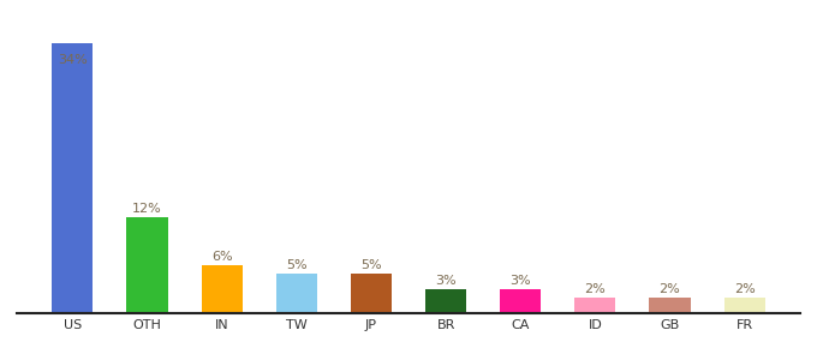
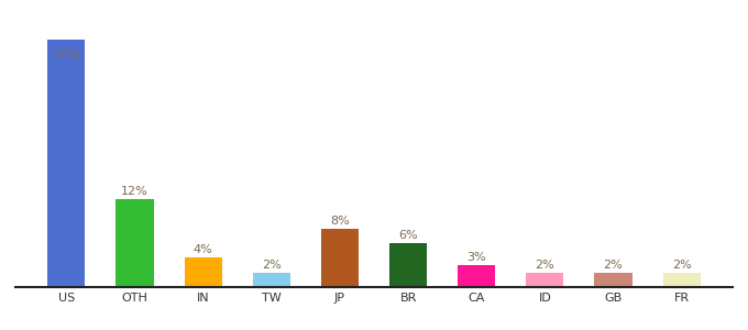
IN: 6% -> 4%
TW: 5% -> 2%
JP: 5% -> 8%
BR: 3% -> 6%
